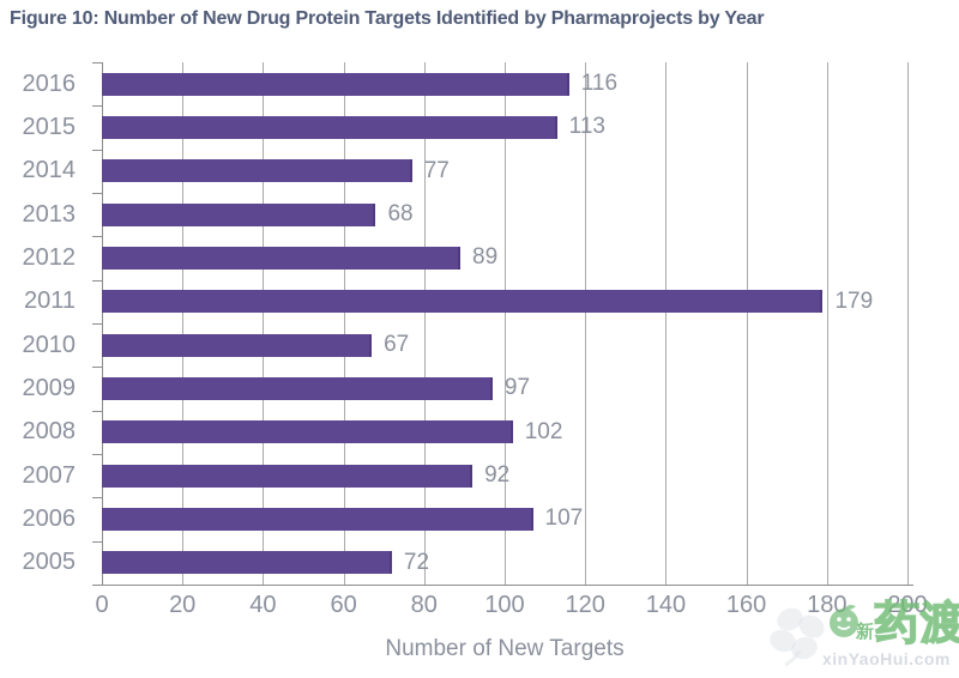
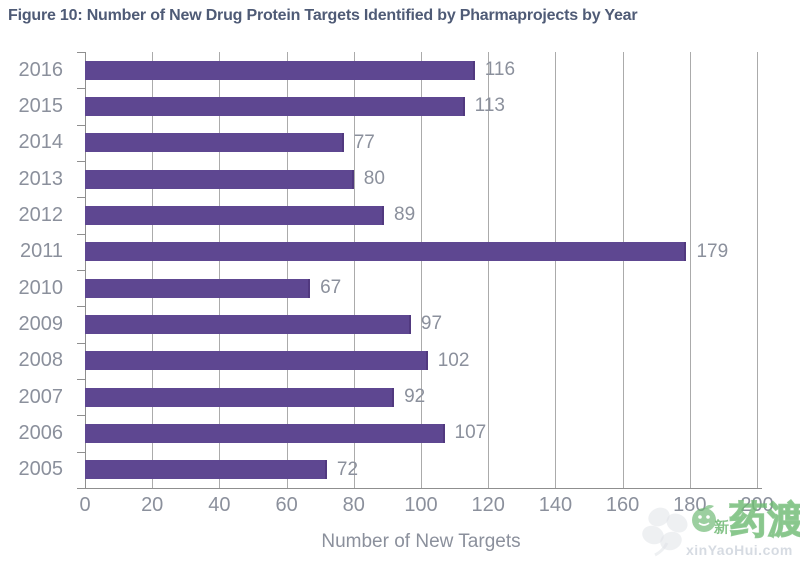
2013: 68 -> 80
